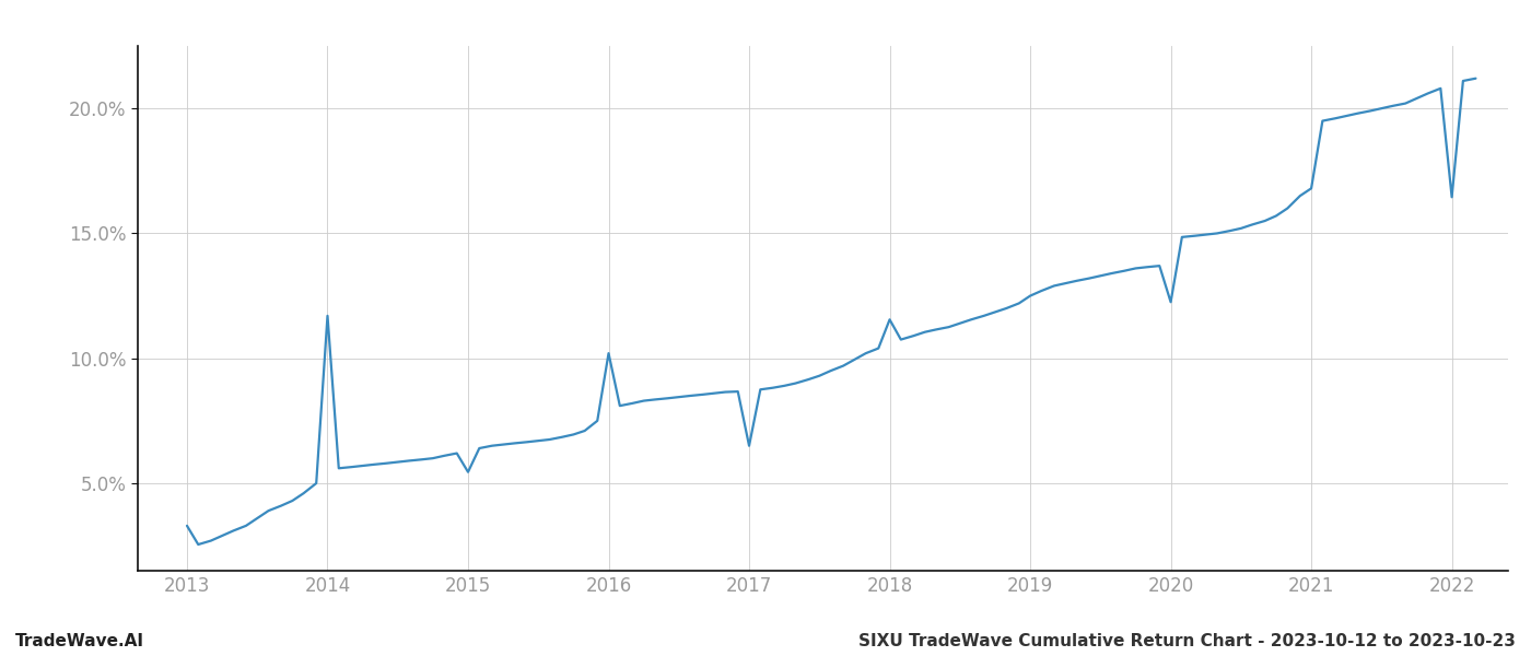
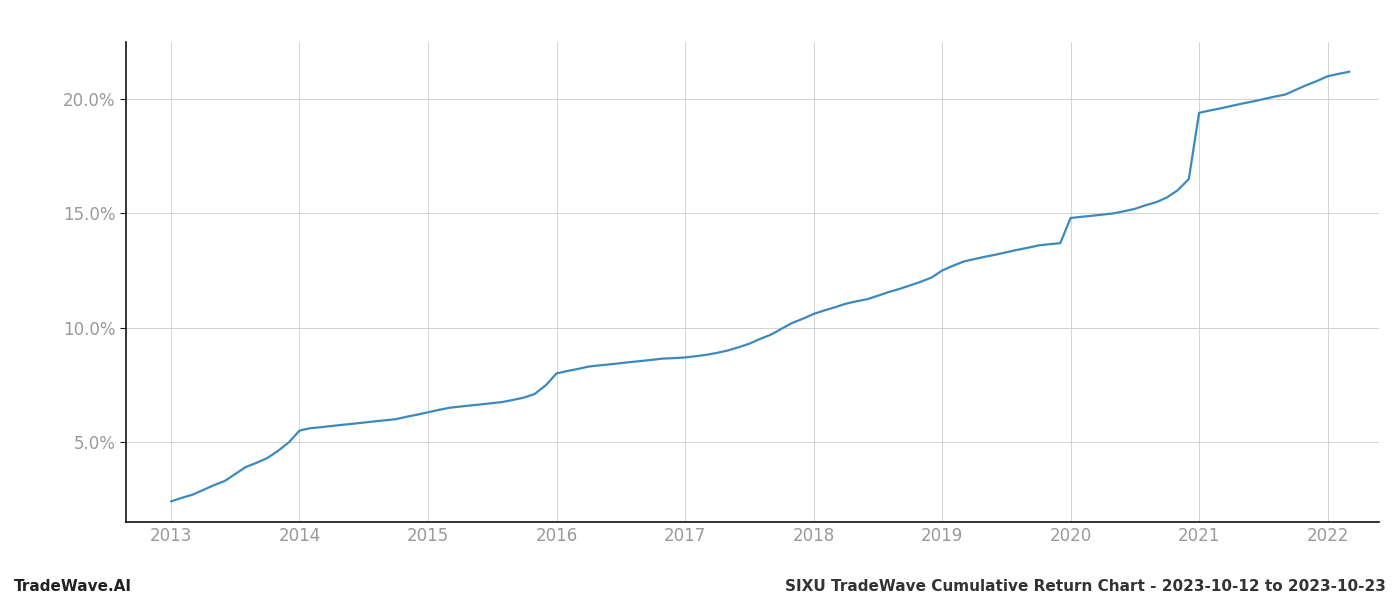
2013: 3.30% -> 2.40%
2014: 11.70% -> 5.50%
2015: 5.45% -> 6.30%
2016: 10.20% -> 8.00%
2017: 6.50% -> 8.70%
2018: 11.55% -> 10.60%
2020: 12.25% -> 14.80%
2021: 16.80% -> 19.40%
2022: 16.45% -> 21.00%
